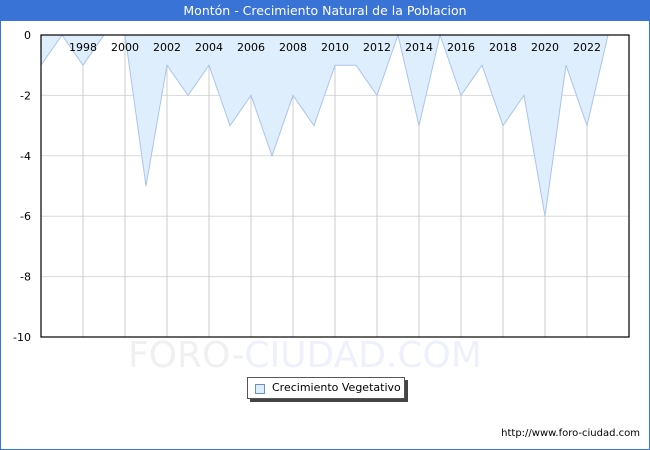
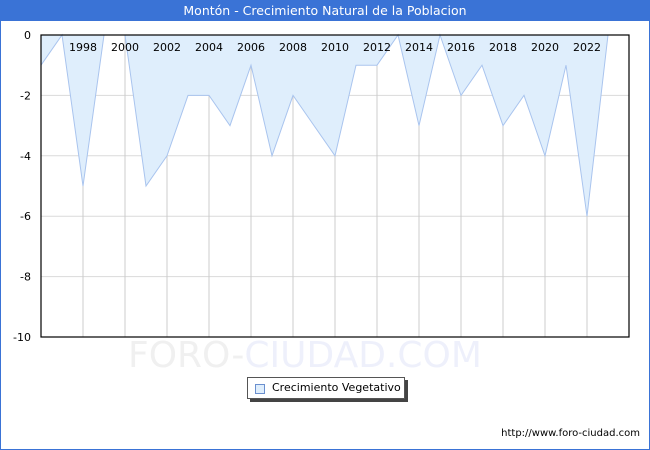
1998: -1 -> -5
2002: -1 -> -4
2004: -1 -> -2
2006: -2 -> -1
2010: -1 -> -4
2012: -2 -> -1
2020: -6 -> -4
2022: -3 -> -6
